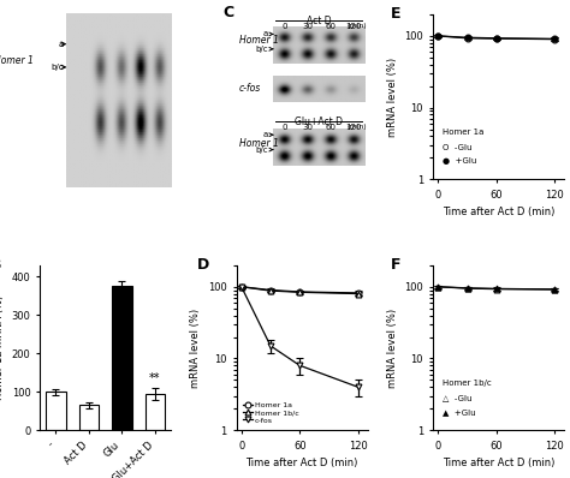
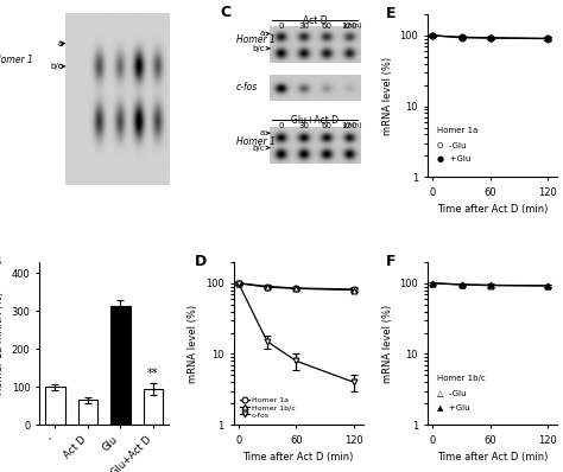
Glu: 375 -> 315
